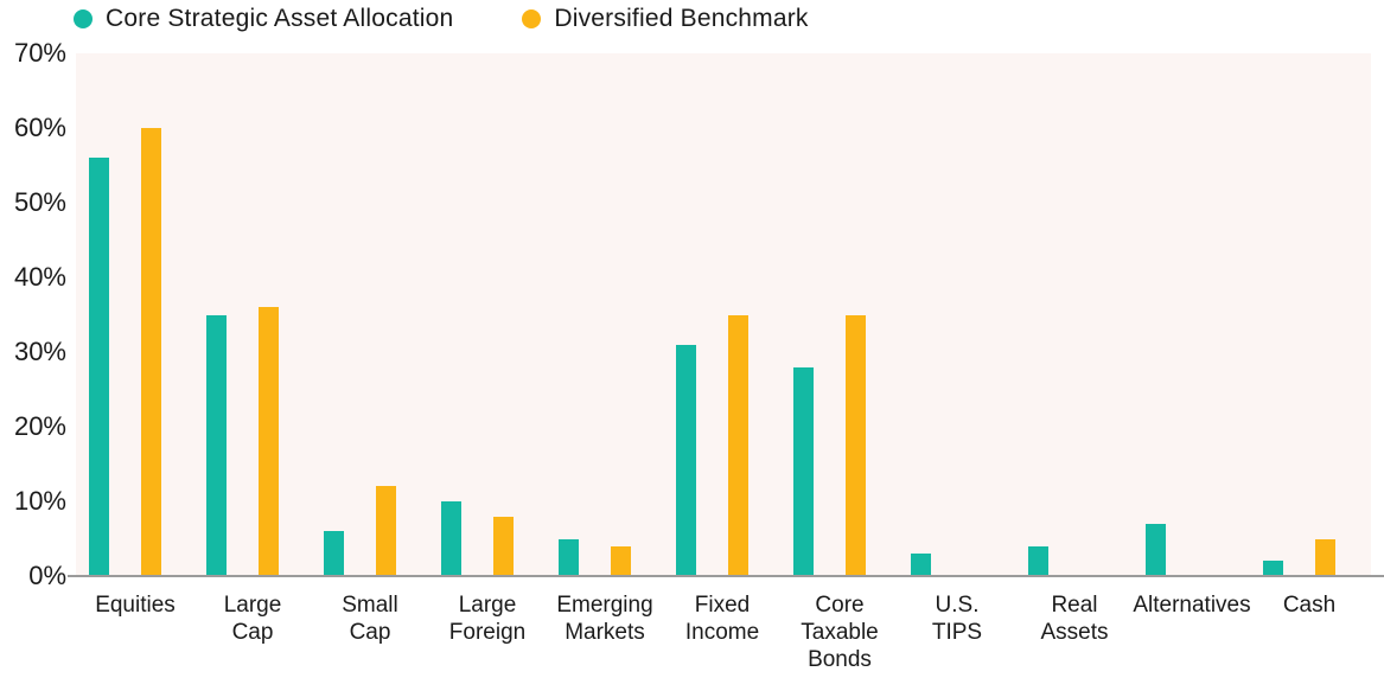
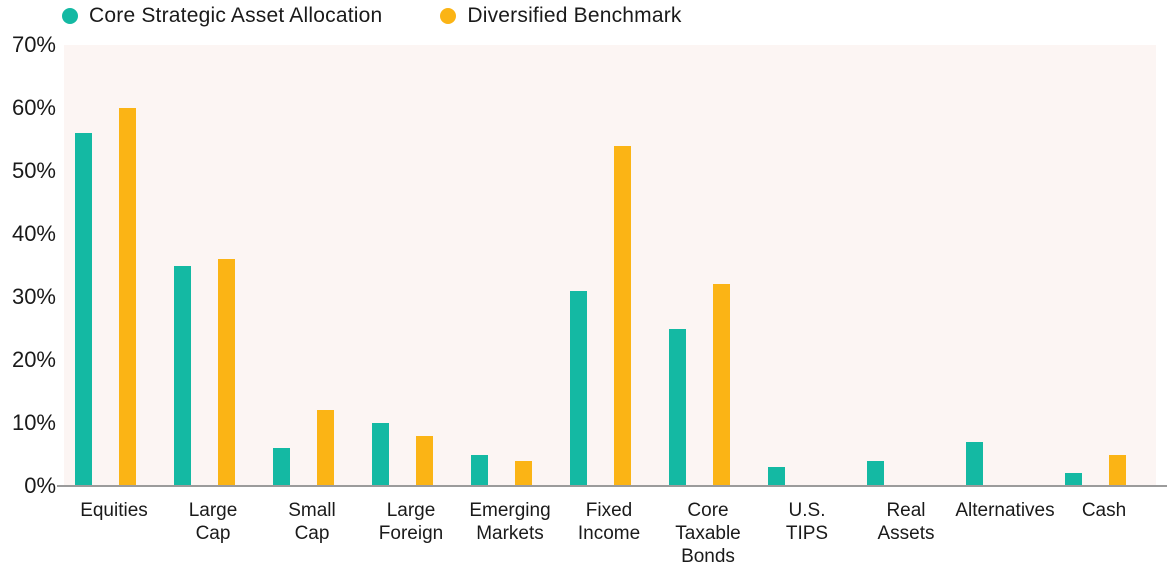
Diversified Benchmark/Fixed Income: 35% -> 54%
Core Strategic Asset Allocation/Core Taxable Bonds: 28% -> 25%
Diversified Benchmark/Core Taxable Bonds: 35% -> 32%
